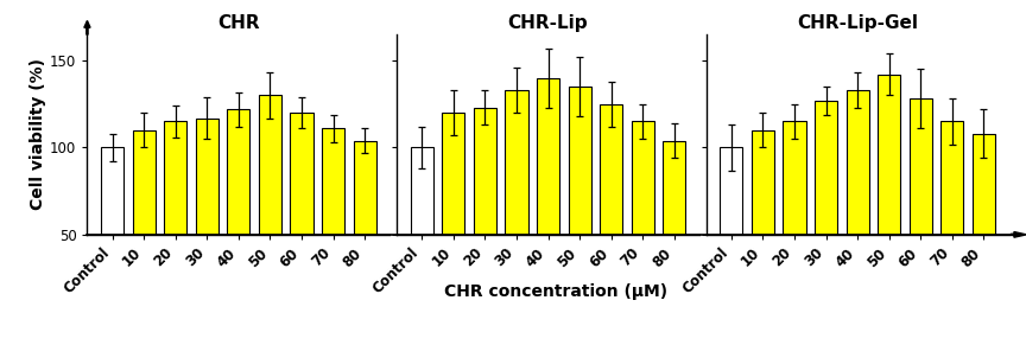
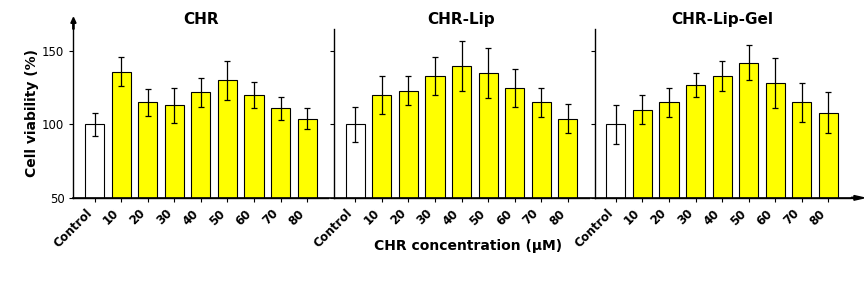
CHR/10: 110 -> 136
CHR/30: 117 -> 113
